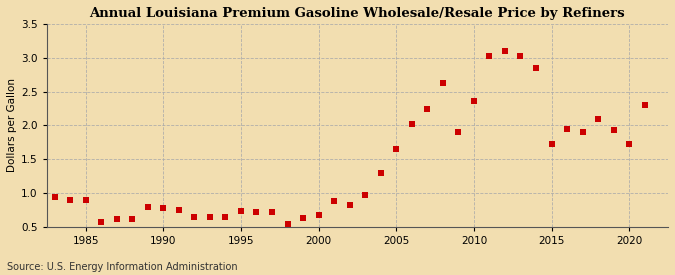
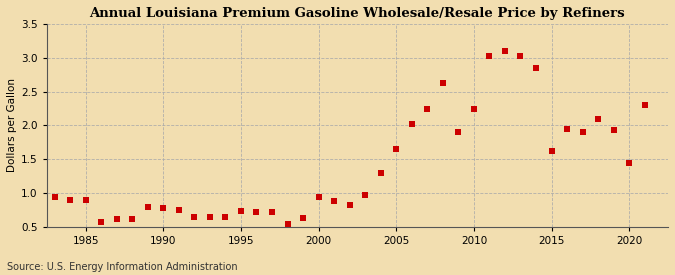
2000: 0.68 -> 0.95
2010: 2.36 -> 2.25
2015: 1.72 -> 1.63
2020: 1.72 -> 1.45
